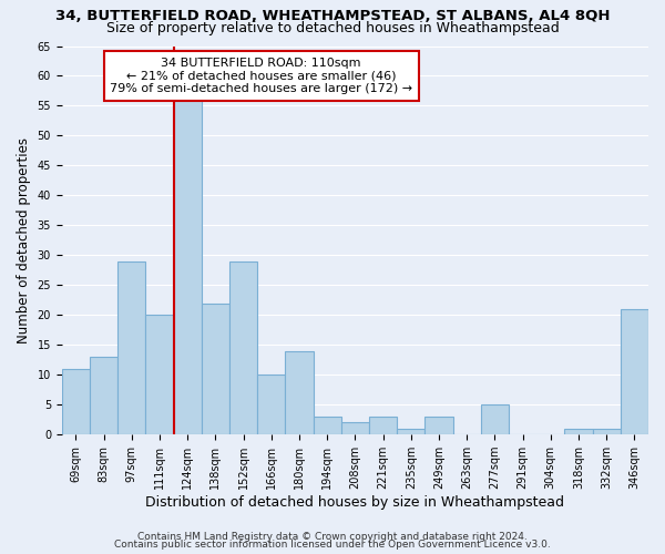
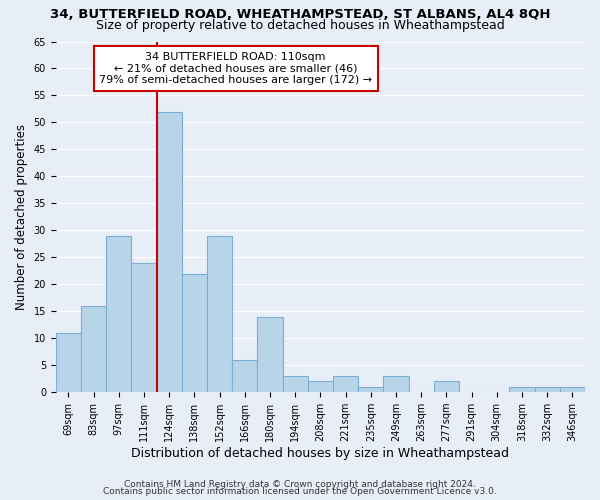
83sqm: 13 -> 16
111sqm: 20 -> 24
124sqm: 56 -> 52
166sqm: 10 -> 6
277sqm: 5 -> 2
346sqm: 21 -> 1
